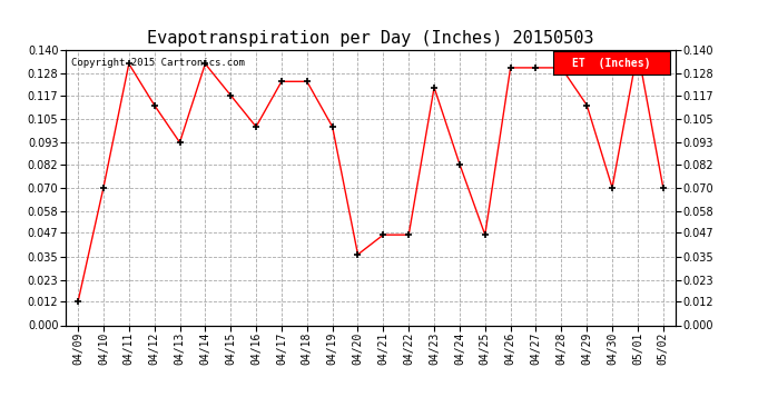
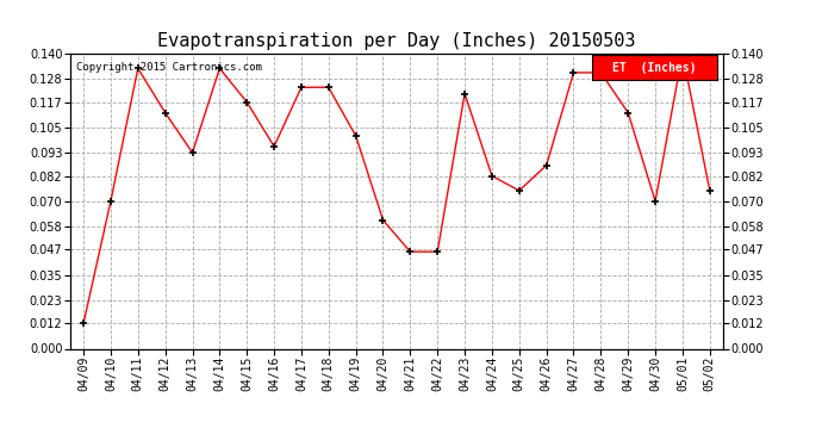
04/16: 0.101 -> 0.096
04/20: 0.036 -> 0.061
04/25: 0.046 -> 0.075
04/26: 0.131 -> 0.087
05/02: 0.070 -> 0.075
